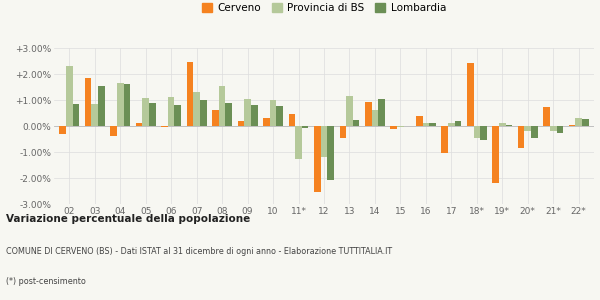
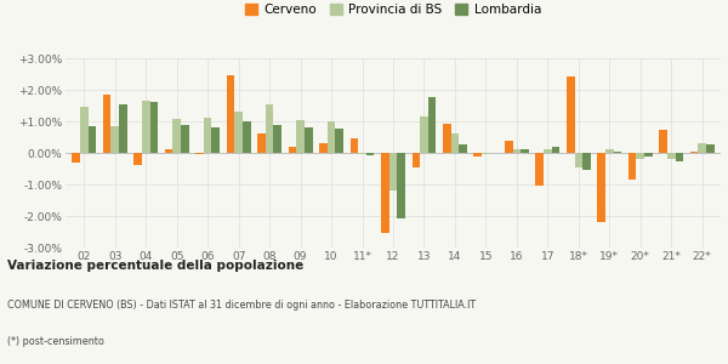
Provincia di BS/02: 2.30% -> 1.47%
Provincia di BS/11*: -1.25% -> -0.02%
Lombardia/13: 0.25% -> 1.78%
Lombardia/14: 1.05% -> 0.28%
Lombardia/20*: -0.45% -> -0.10%
